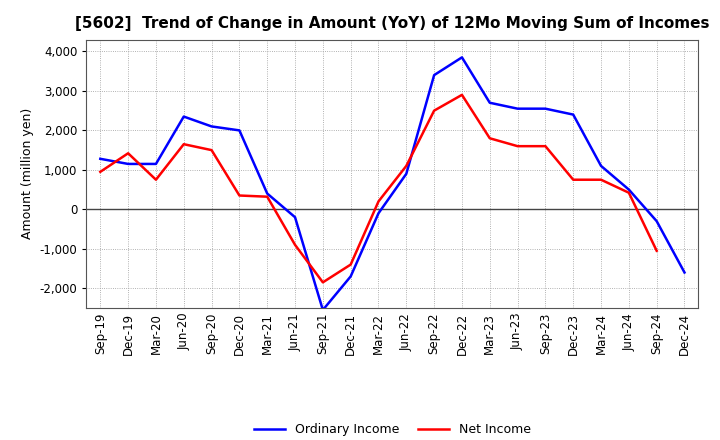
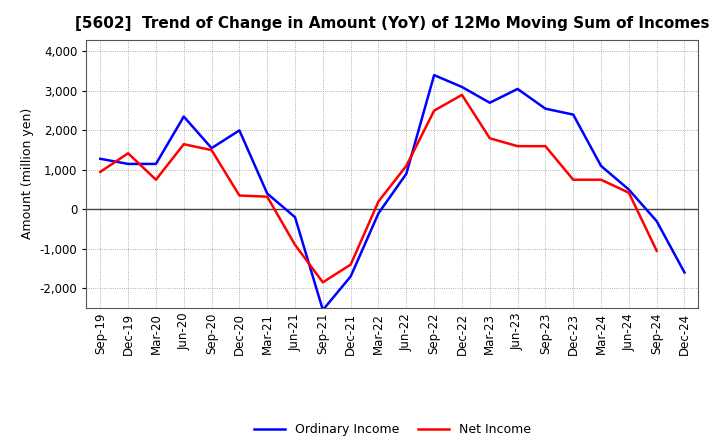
Ordinary Income/Sep-20: 2,100 -> 1,550
Ordinary Income/Dec-22: 3,850 -> 3,100
Ordinary Income/Jun-23: 2,550 -> 3,050
